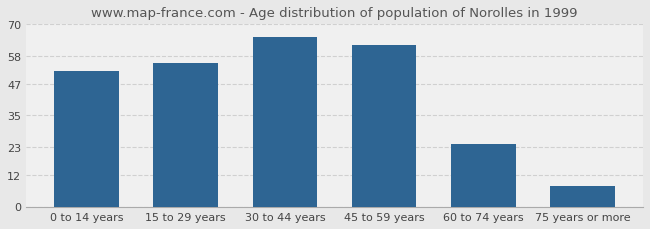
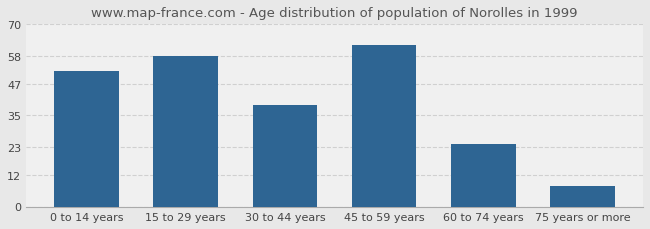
15 to 29 years: 55 -> 58
30 to 44 years: 65 -> 39
